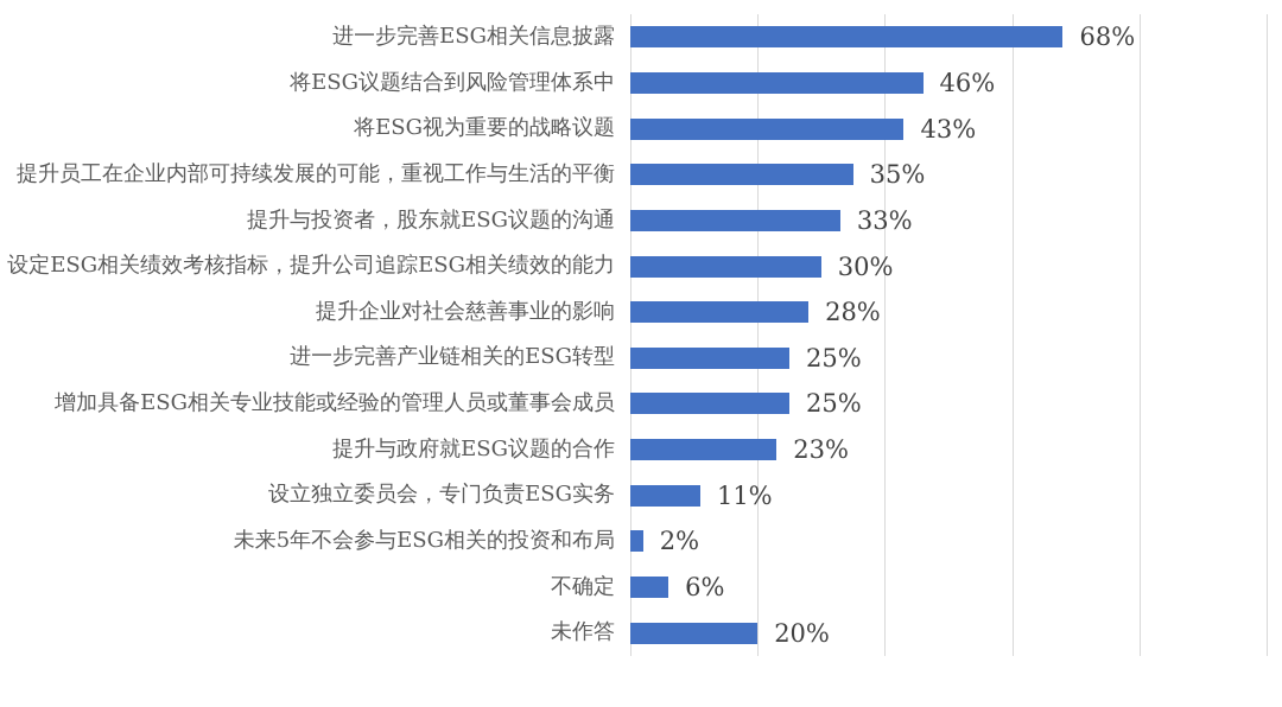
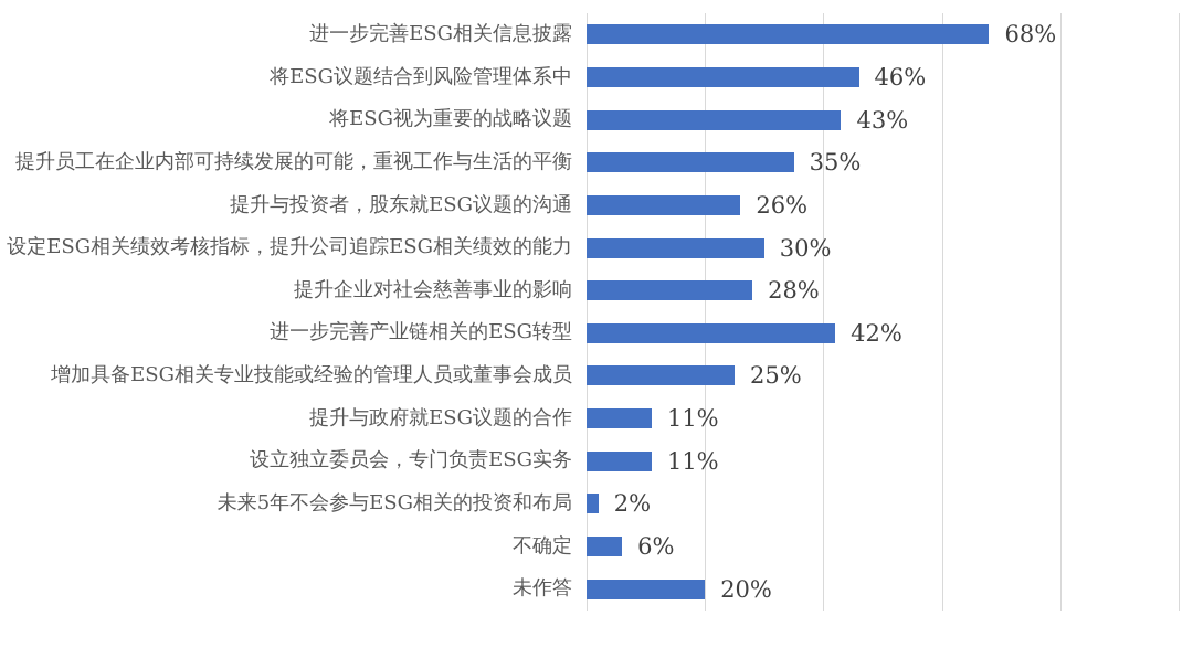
提升与投资者，股东就ESG议题的沟通: 33% -> 26%
进一步完善产业链相关的ESG转型: 25% -> 42%
提升与政府就ESG议题的合作: 23% -> 11%
